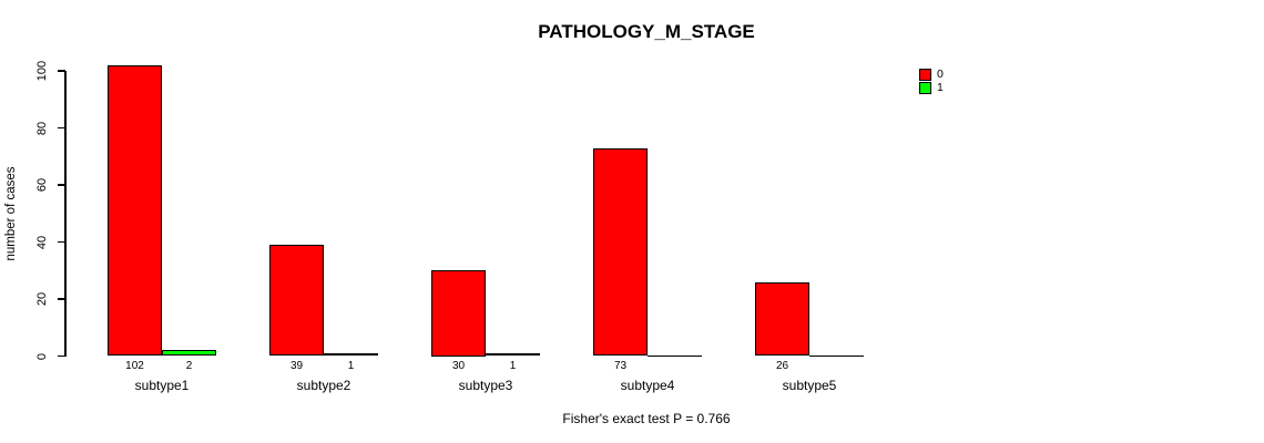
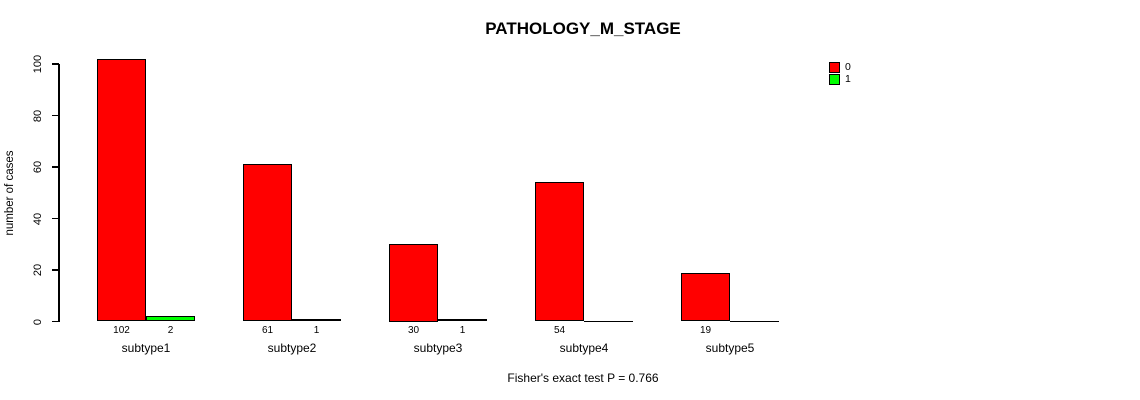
0/subtype2: 39 -> 61
0/subtype4: 73 -> 54
0/subtype5: 26 -> 19
